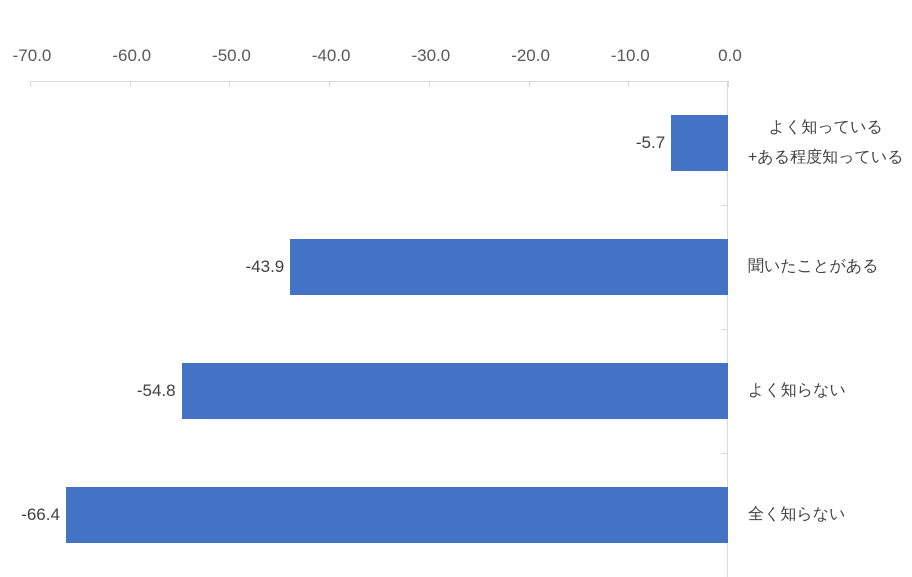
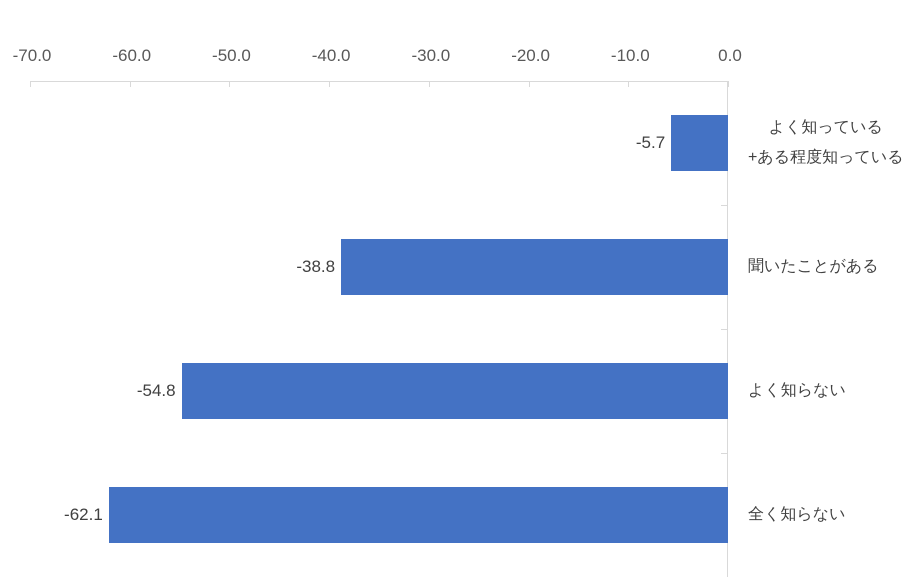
聞いたことがある: -43.9 -> -38.8
全く知らない: -66.4 -> -62.1
